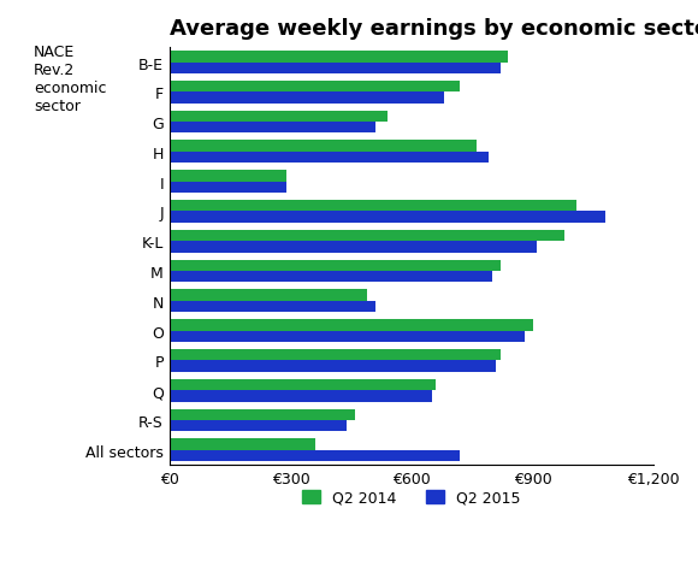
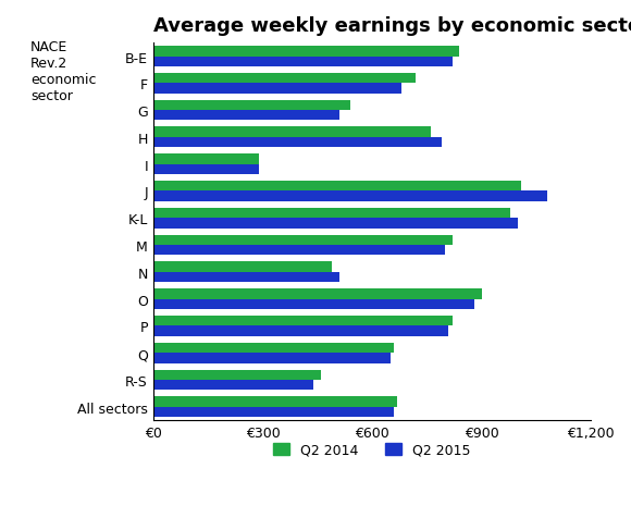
Q2 2015/K-L: €910 -> €1,000
Q2 2014/All sectors: €360 -> €670
Q2 2015/All sectors: €720 -> €660
